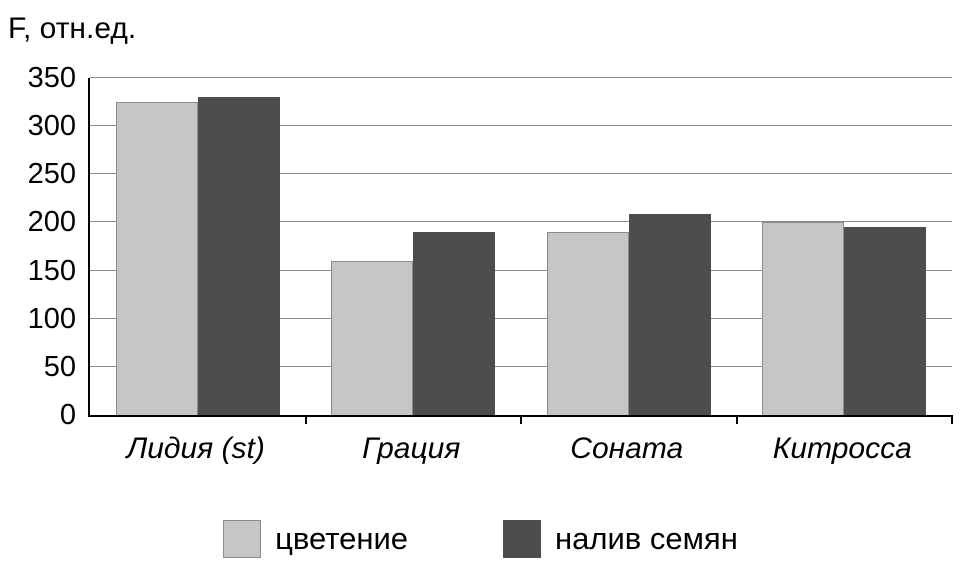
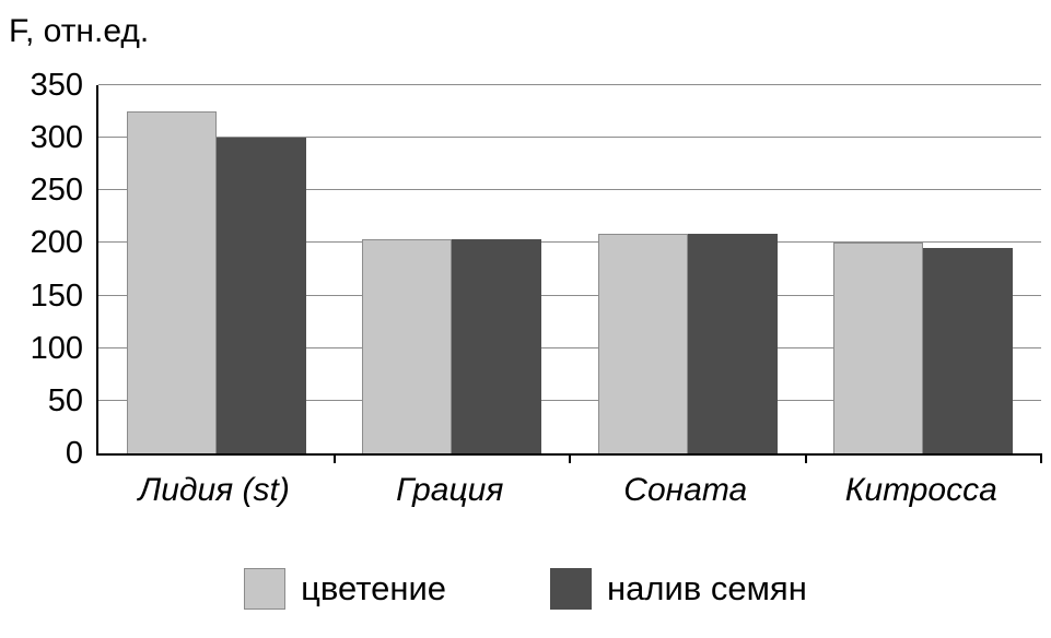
налив семян/Лидия (st): 330 -> 300
цветение/Грация: 160 -> 200
налив семян/Грация: 190 -> 200
цветение/Соната: 190 -> 210
